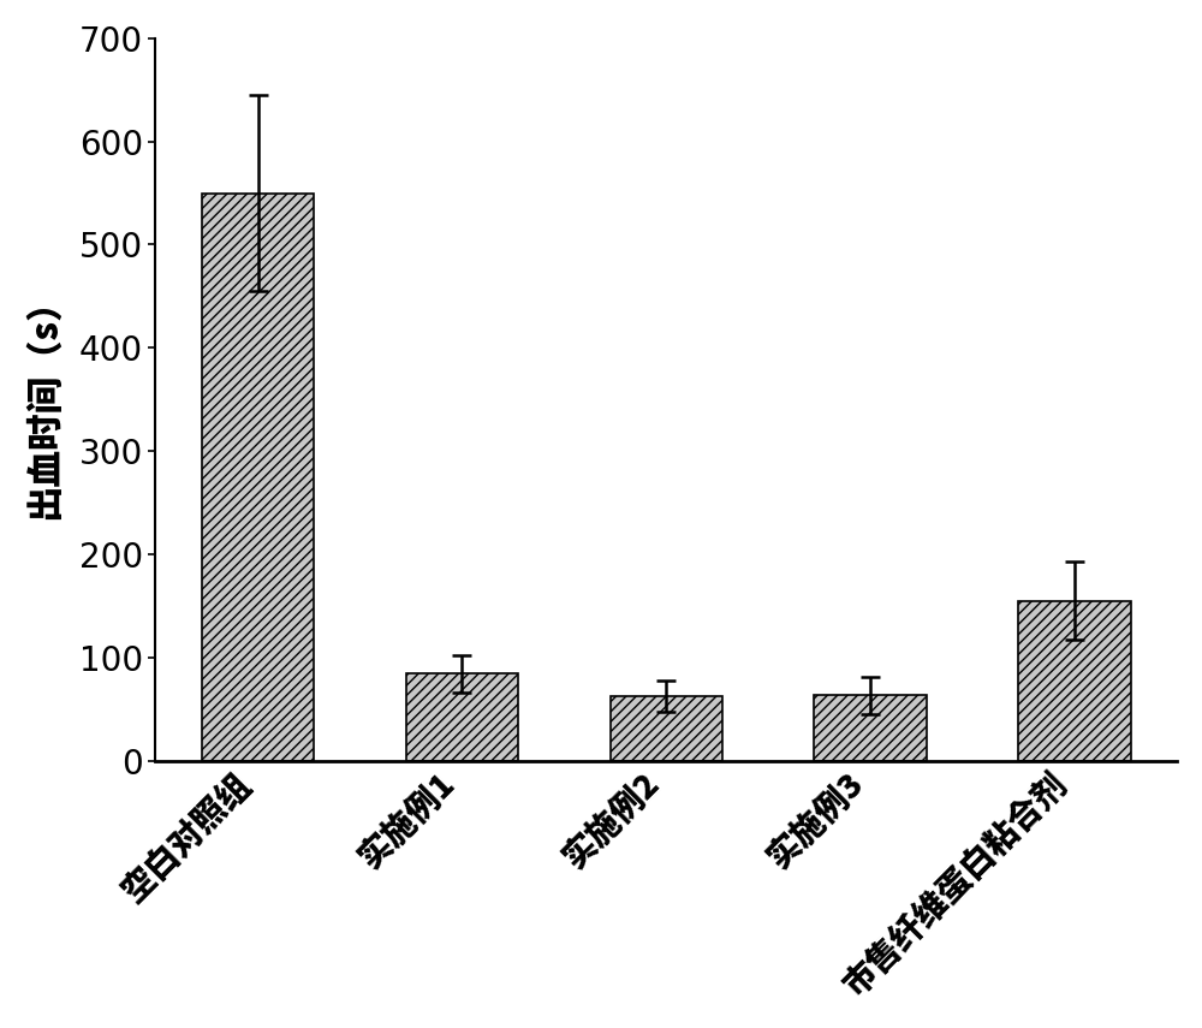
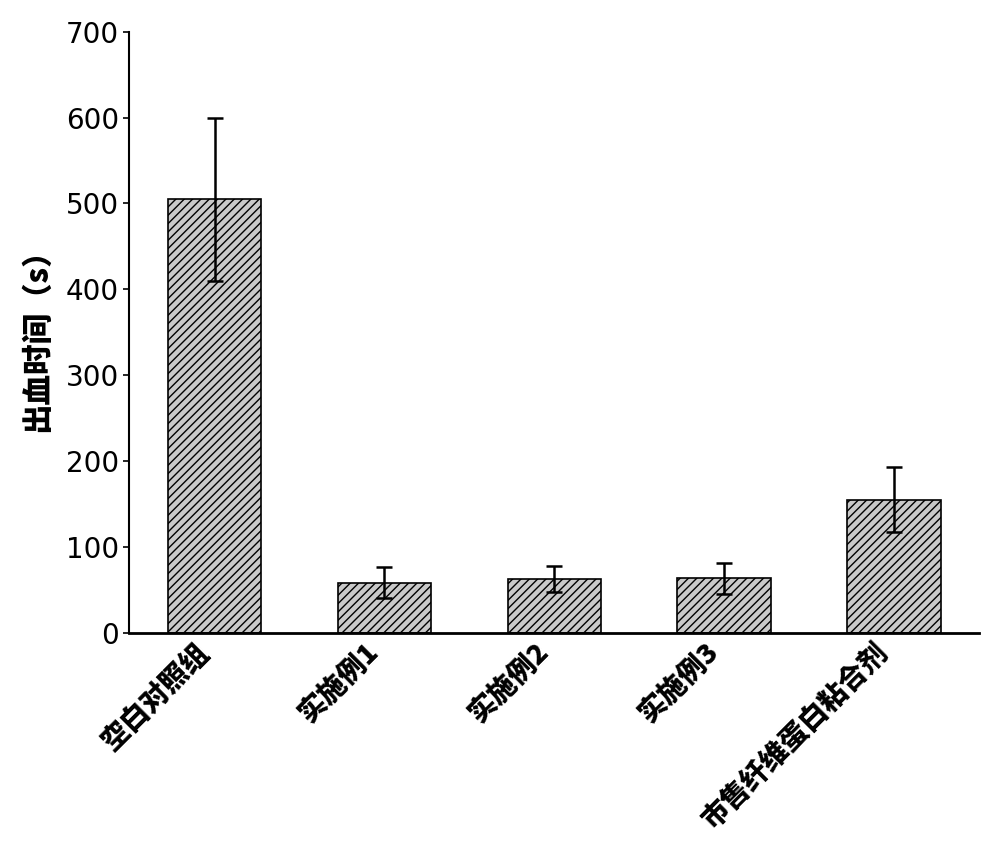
空白对照组: 550 -> 505
实施例1: 84 -> 58
